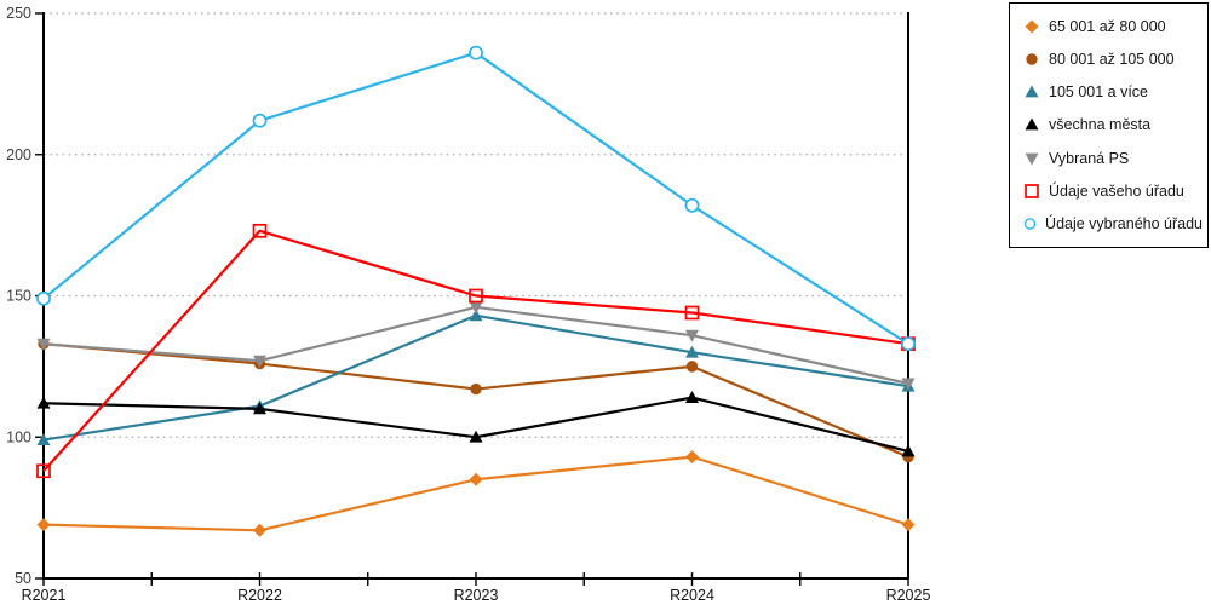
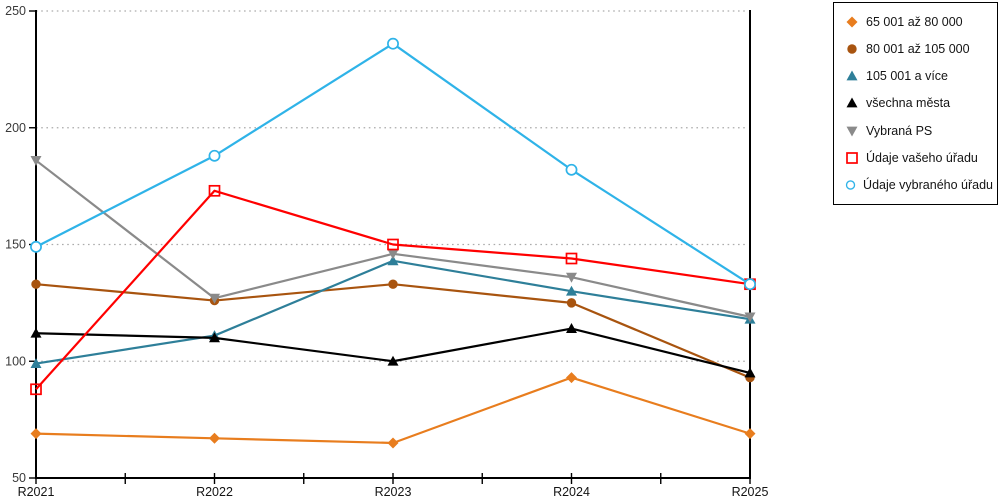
Vybraná PS/R2021: 133 -> 186
Údaje vybraného úřadu/R2022: 212 -> 188
65 001 až 80 000/R2023: 85 -> 65
80 001 až 105 000/R2023: 117 -> 133
